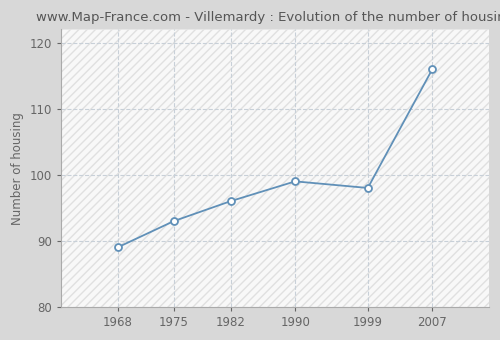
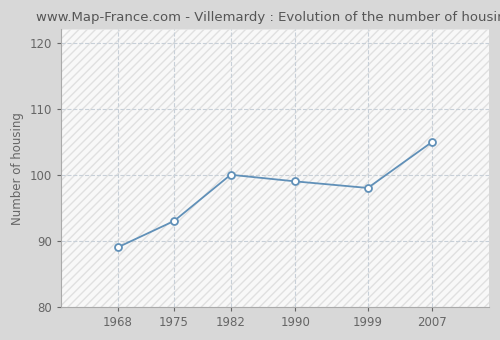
1982: 96 -> 100
2007: 116 -> 105
